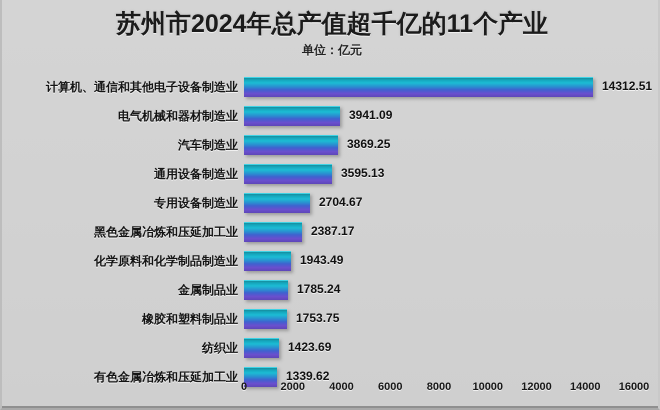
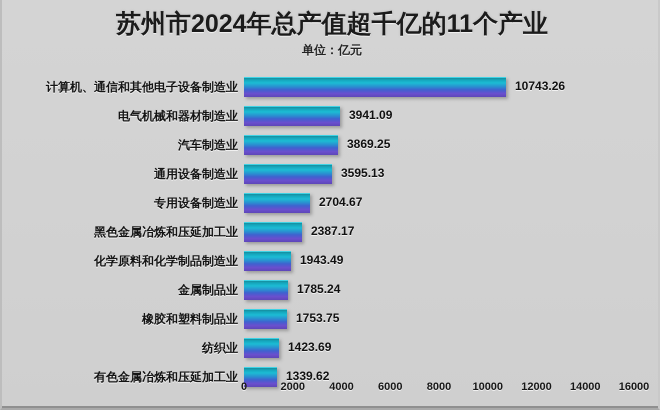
计算机、通信和其他电子设备制造业: 14312.51 -> 10743.26
